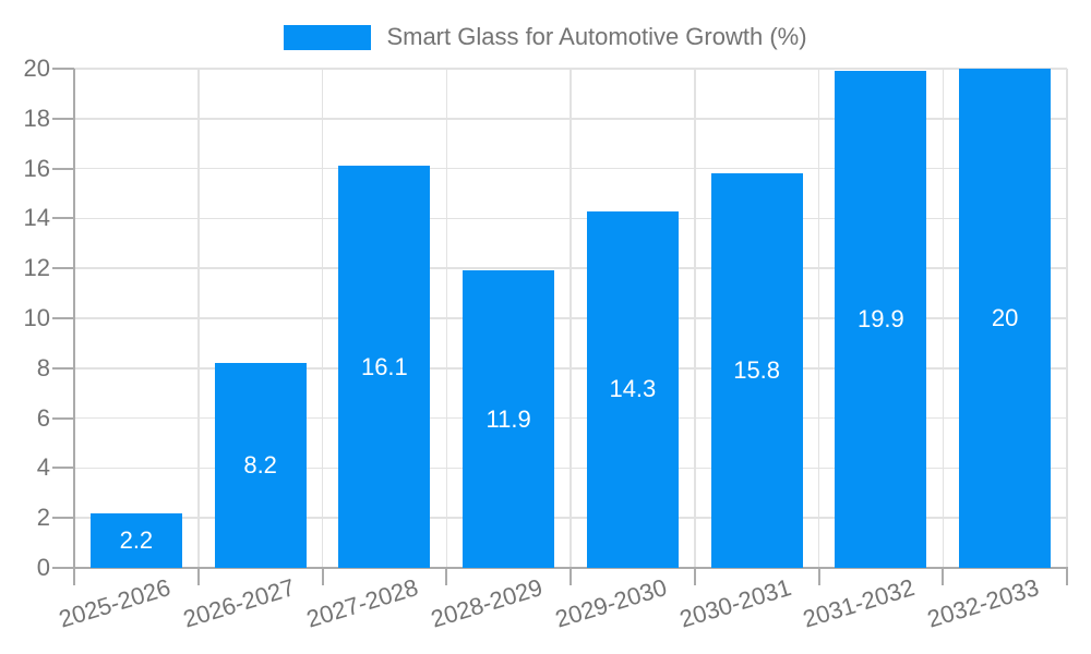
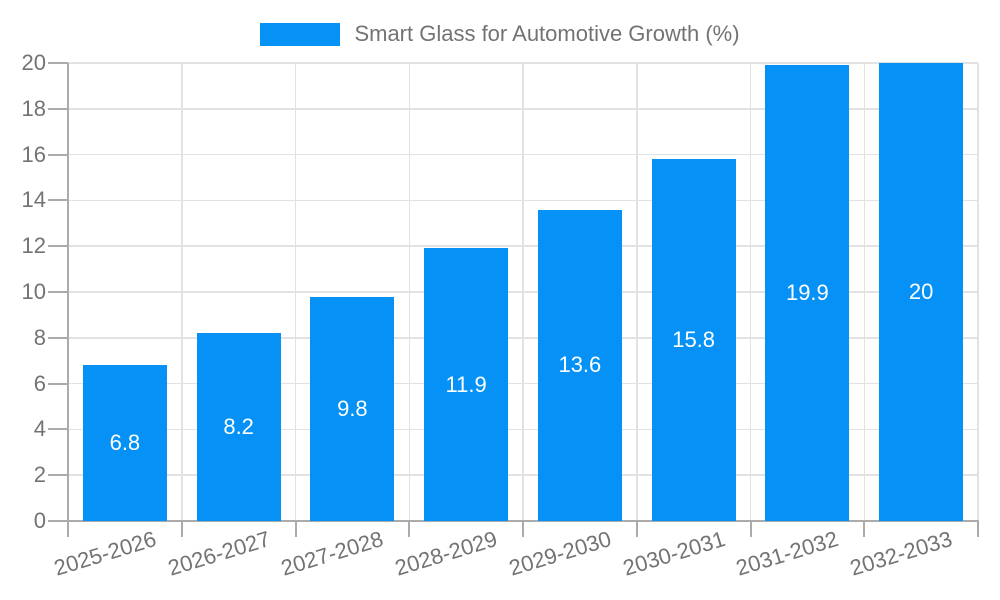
2025-2026: 2.2 -> 6.8
2027-2028: 16.1 -> 9.8
2029-2030: 14.3 -> 13.6
